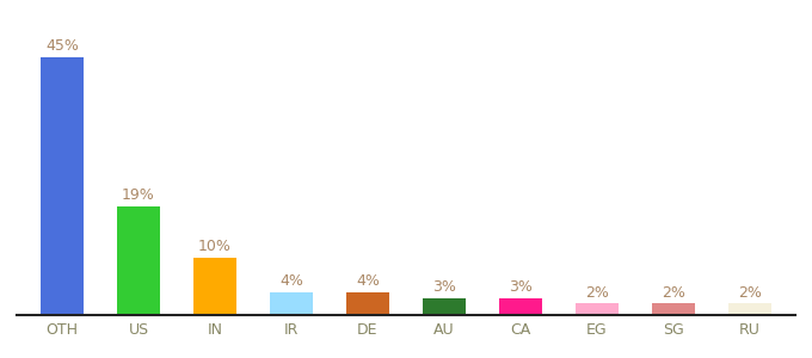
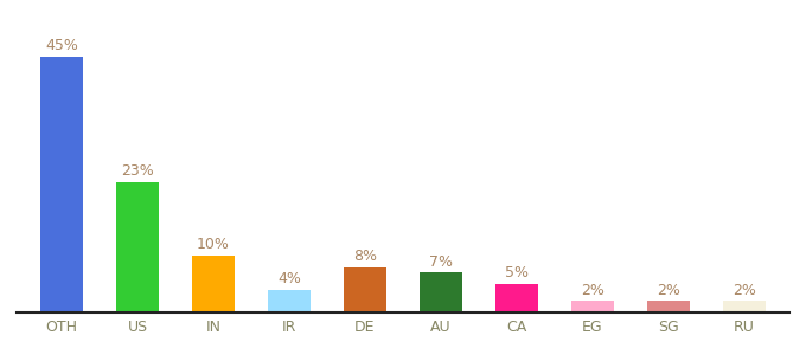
US: 19% -> 23%
DE: 4% -> 8%
AU: 3% -> 7%
CA: 3% -> 5%
